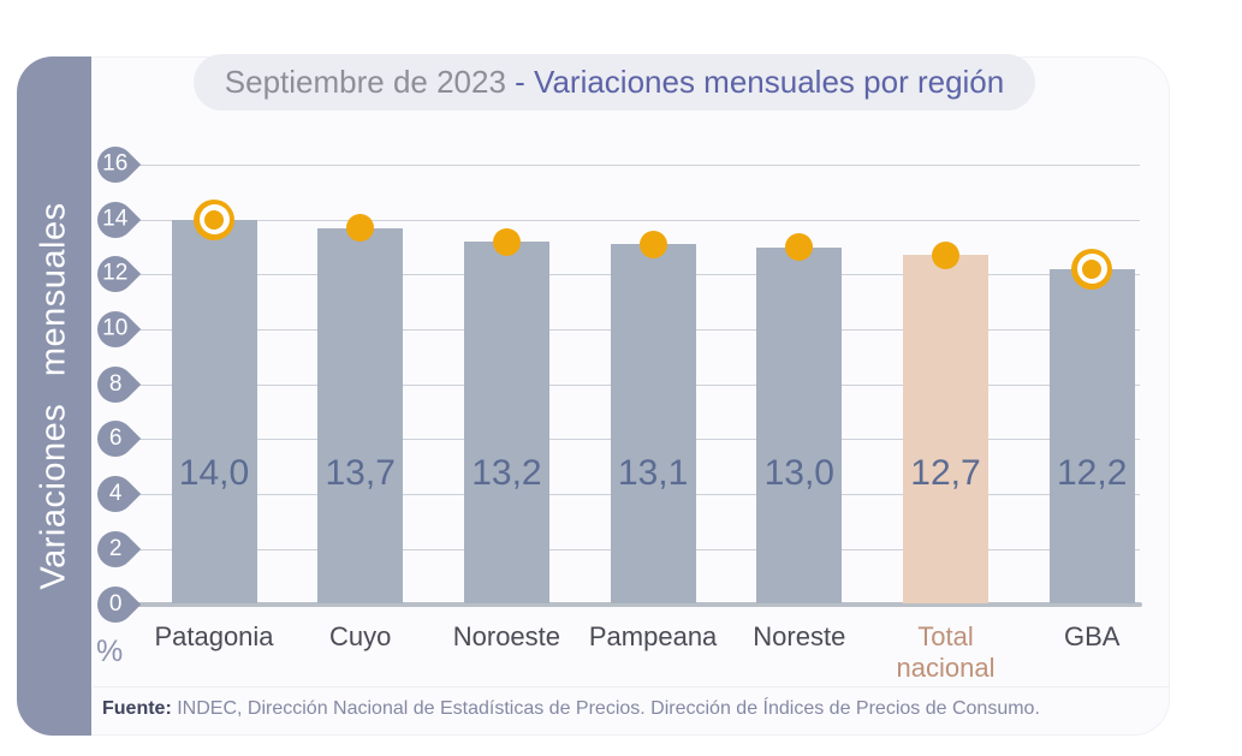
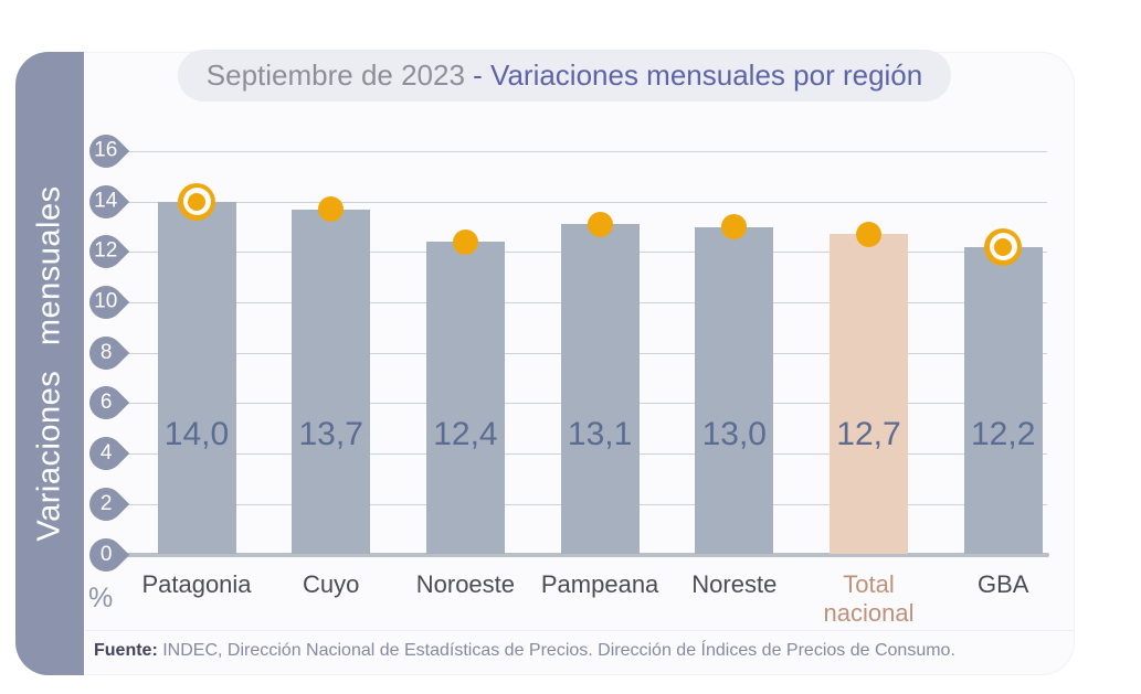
Noroeste: 13,2 -> 12,4
